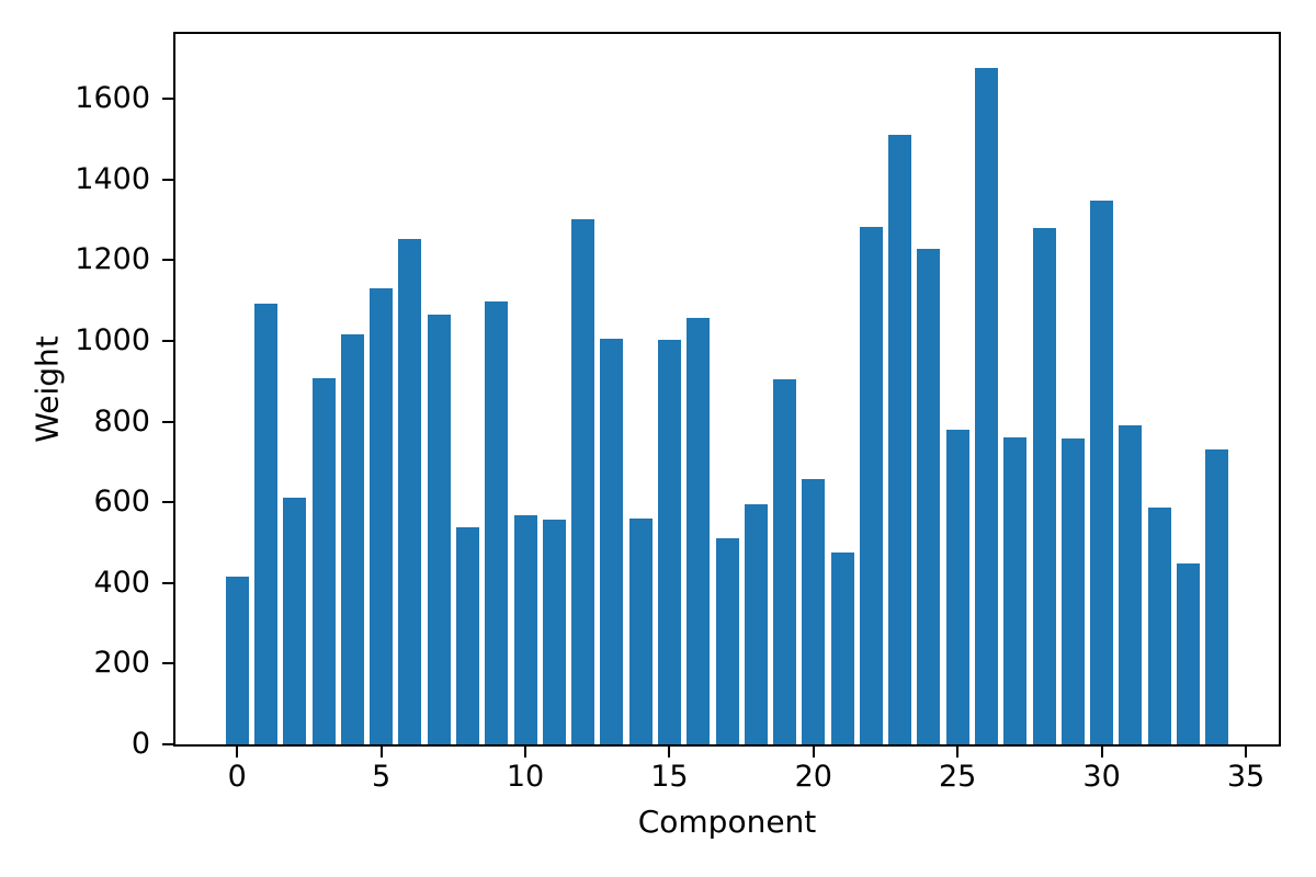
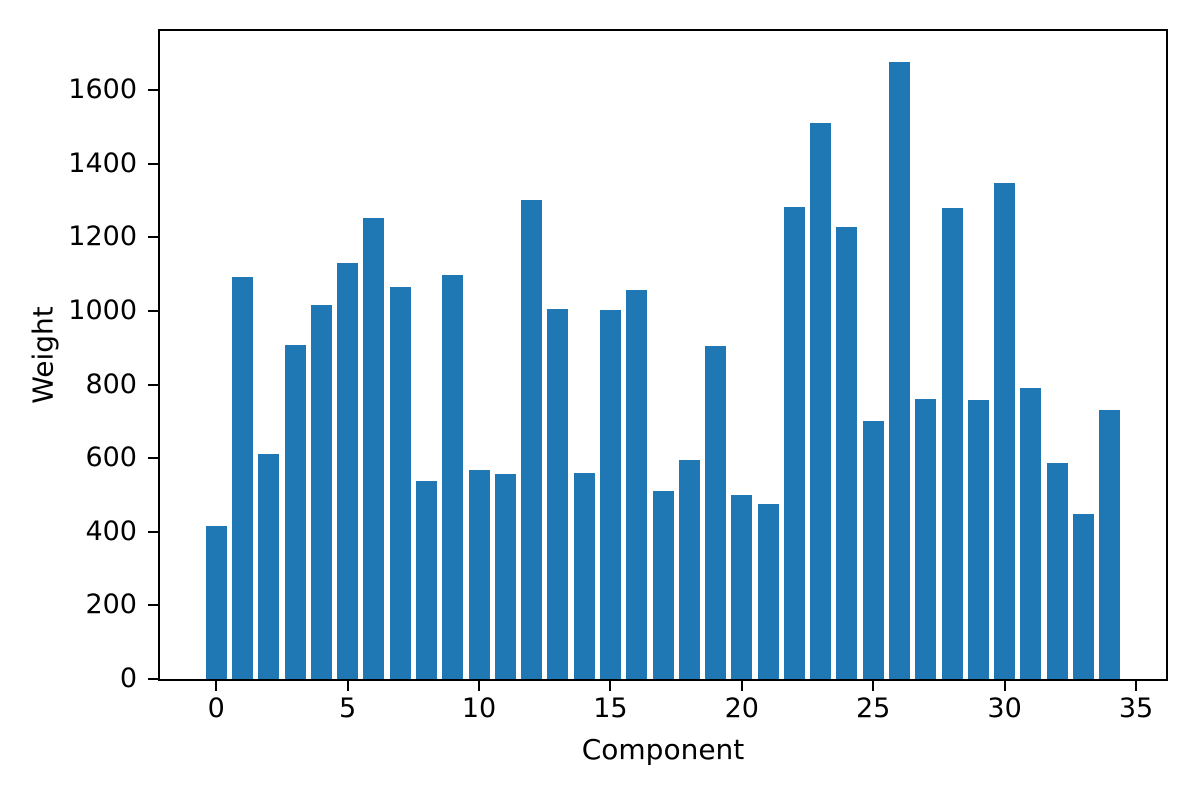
20: 660 -> 500
25: 780 -> 700
